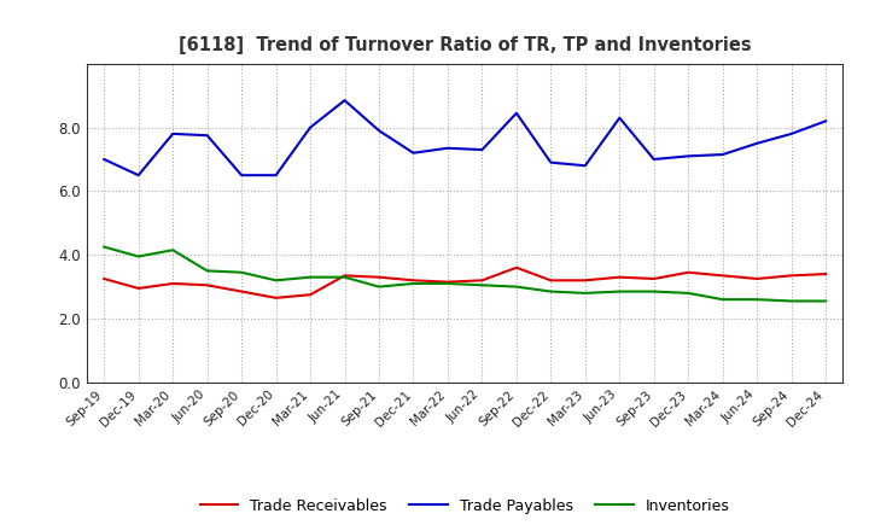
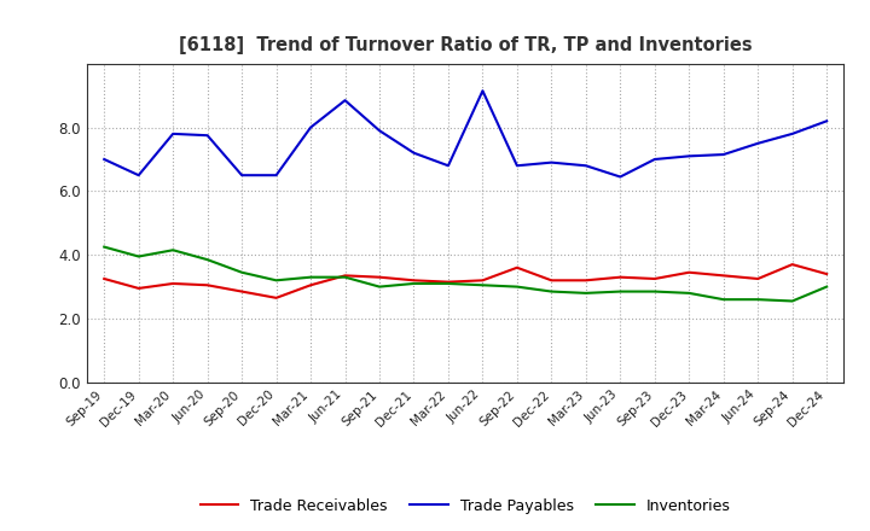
Inventories/Jun-20: 3.50 -> 3.85
Trade Receivables/Mar-21: 2.75 -> 3.05
Trade Payables/Mar-22: 7.35 -> 6.80
Trade Payables/Jun-22: 7.30 -> 9.15
Trade Payables/Sep-22: 8.45 -> 6.80
Trade Payables/Jun-23: 8.30 -> 6.45
Trade Receivables/Sep-24: 3.35 -> 3.70
Inventories/Dec-24: 2.55 -> 3.00
